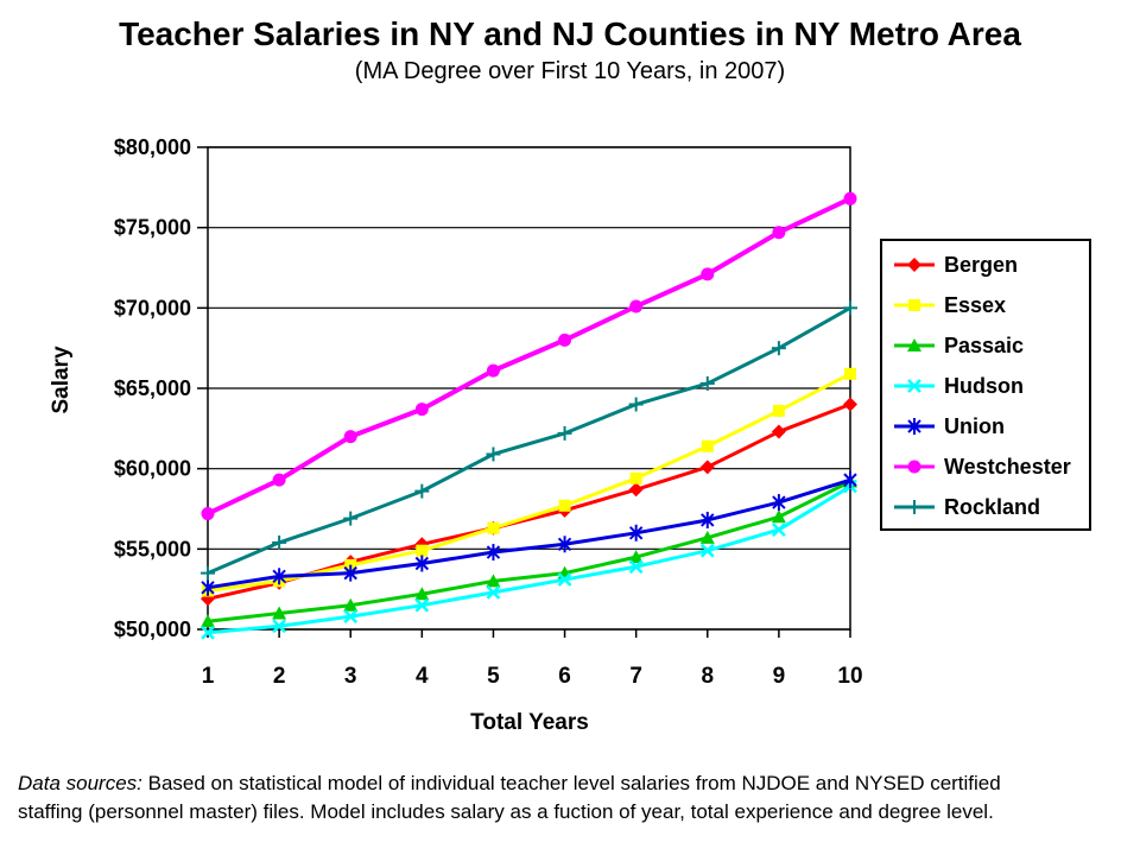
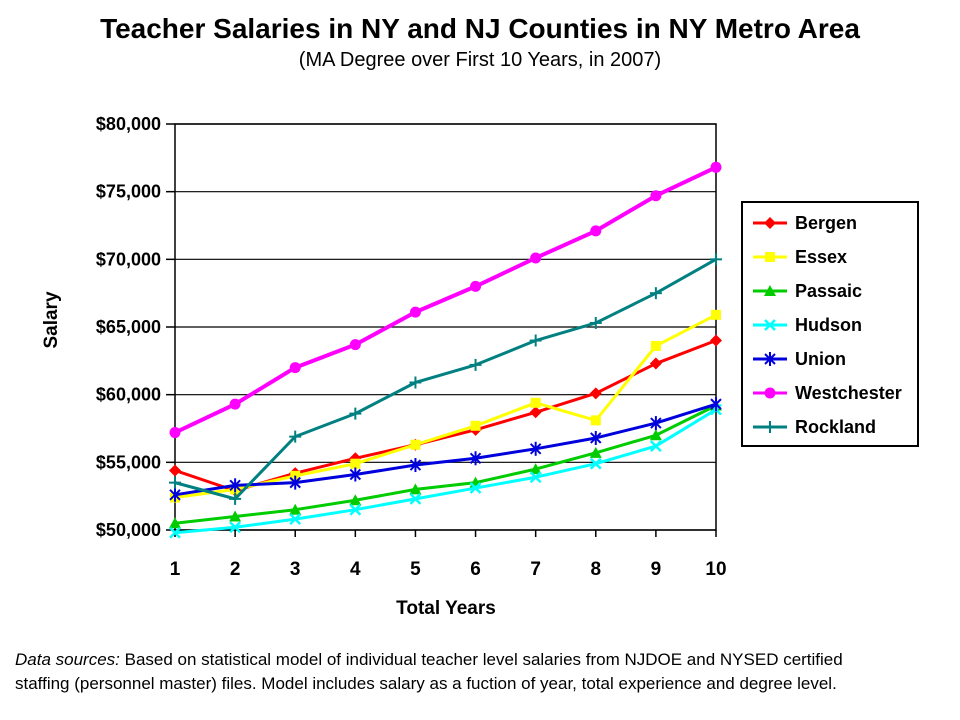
Bergen/1: $51900 -> $54400
Rockland/2: $55400 -> $52300
Essex/8: $61400 -> $58100
